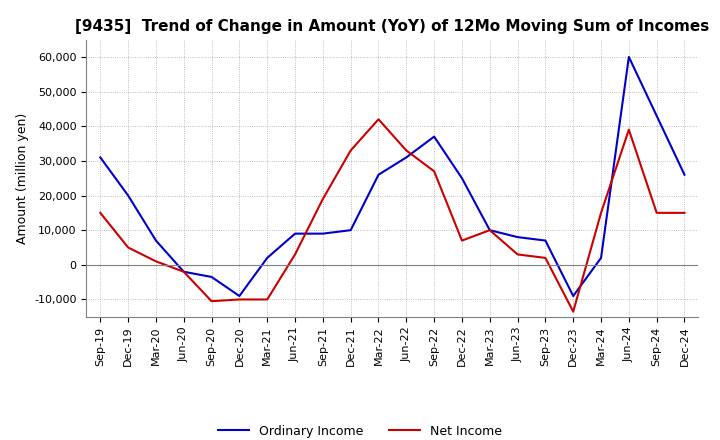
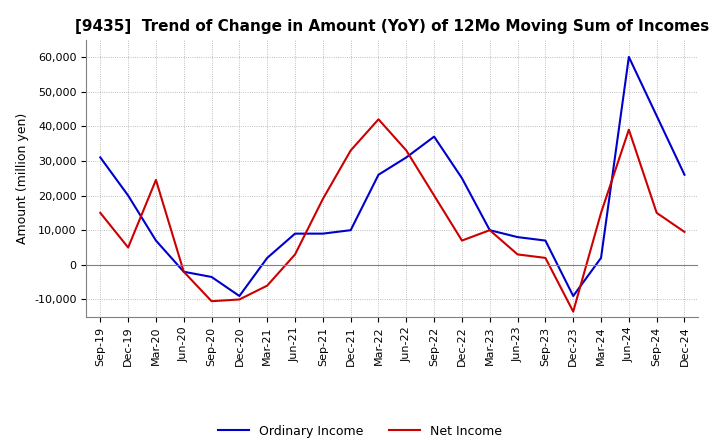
Net Income/Mar-20: 1,000 -> 24,500
Net Income/Mar-21: -10,000 -> -6,000
Net Income/Sep-22: 27,000 -> 20,000
Net Income/Dec-24: 15,000 -> 9,500
